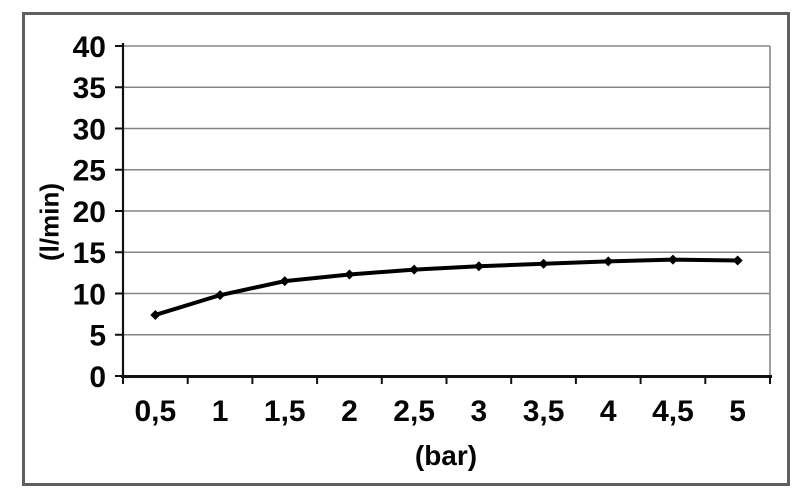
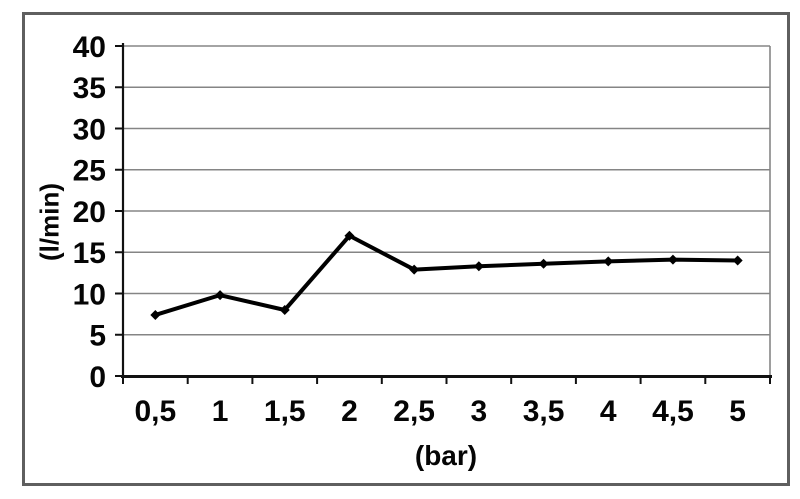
1,5: 12 -> 8
2: 12 -> 17
